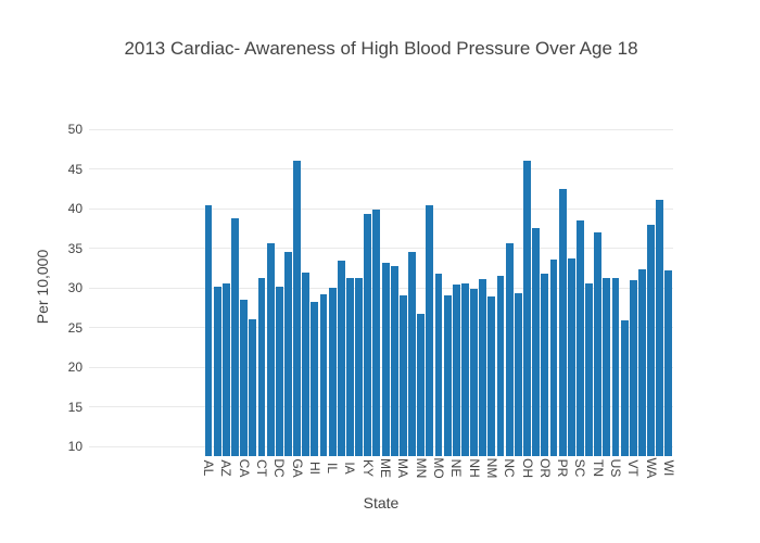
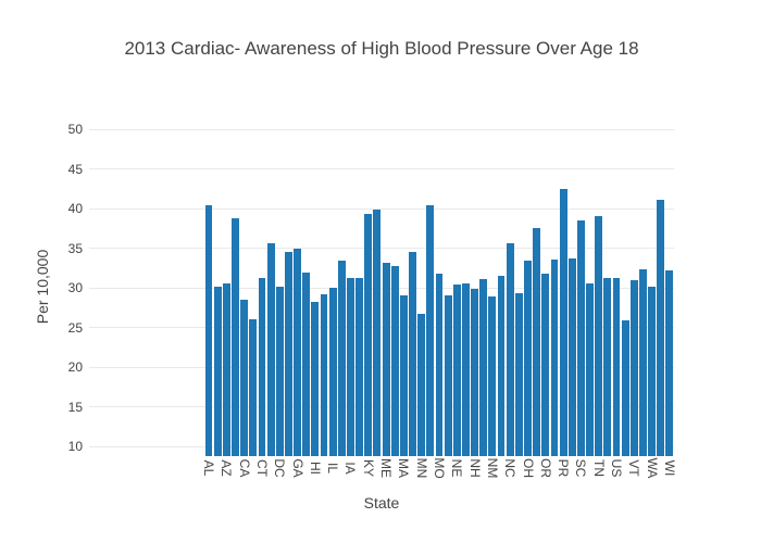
GA: 46 -> 35
OH: 46 -> 33
TN: 37 -> 39
WA: 38 -> 30
